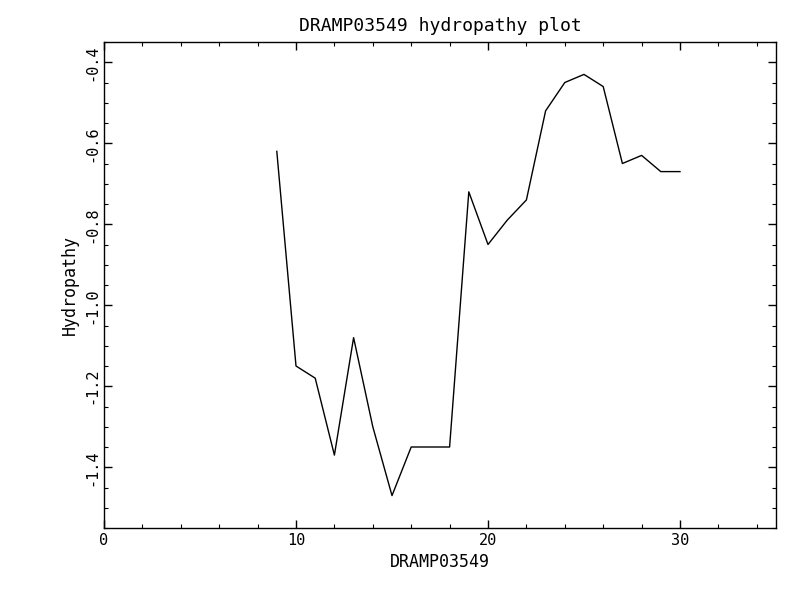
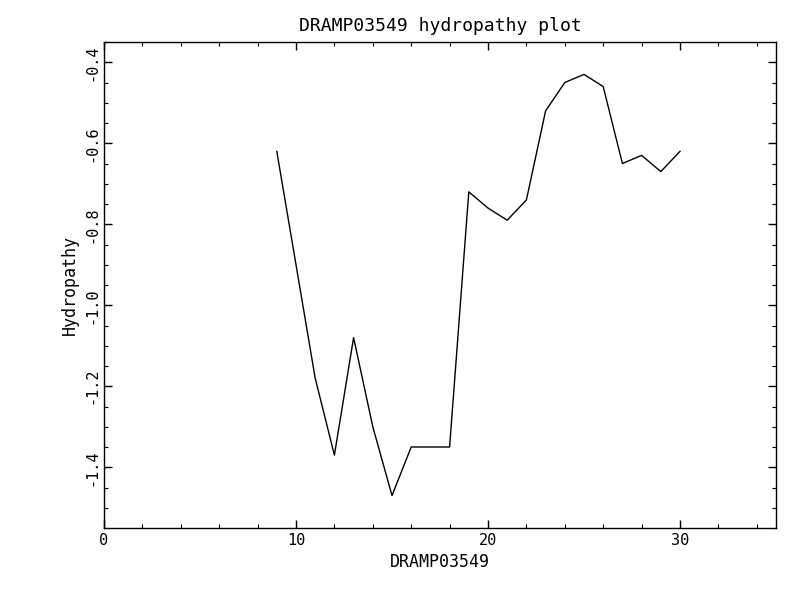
10: -1.15 -> -0.90
20: -0.85 -> -0.76
30: -0.67 -> -0.62
